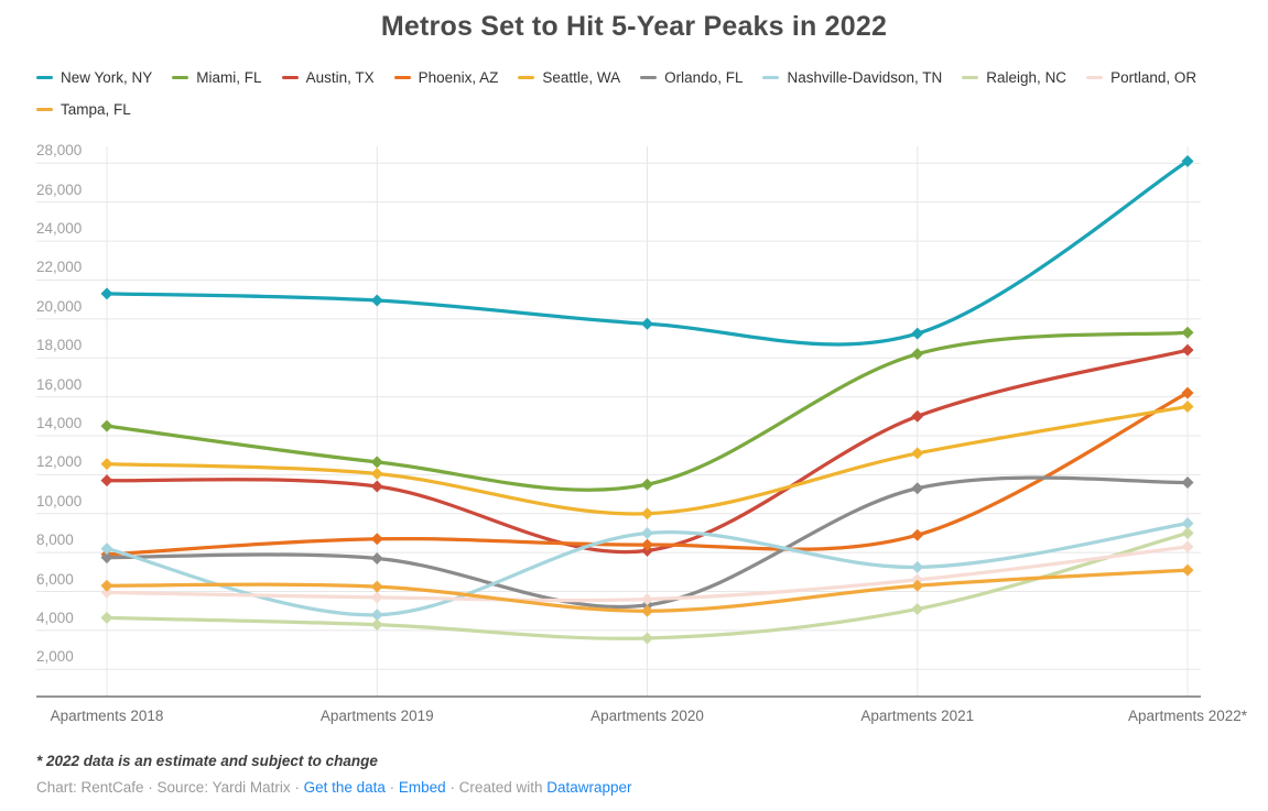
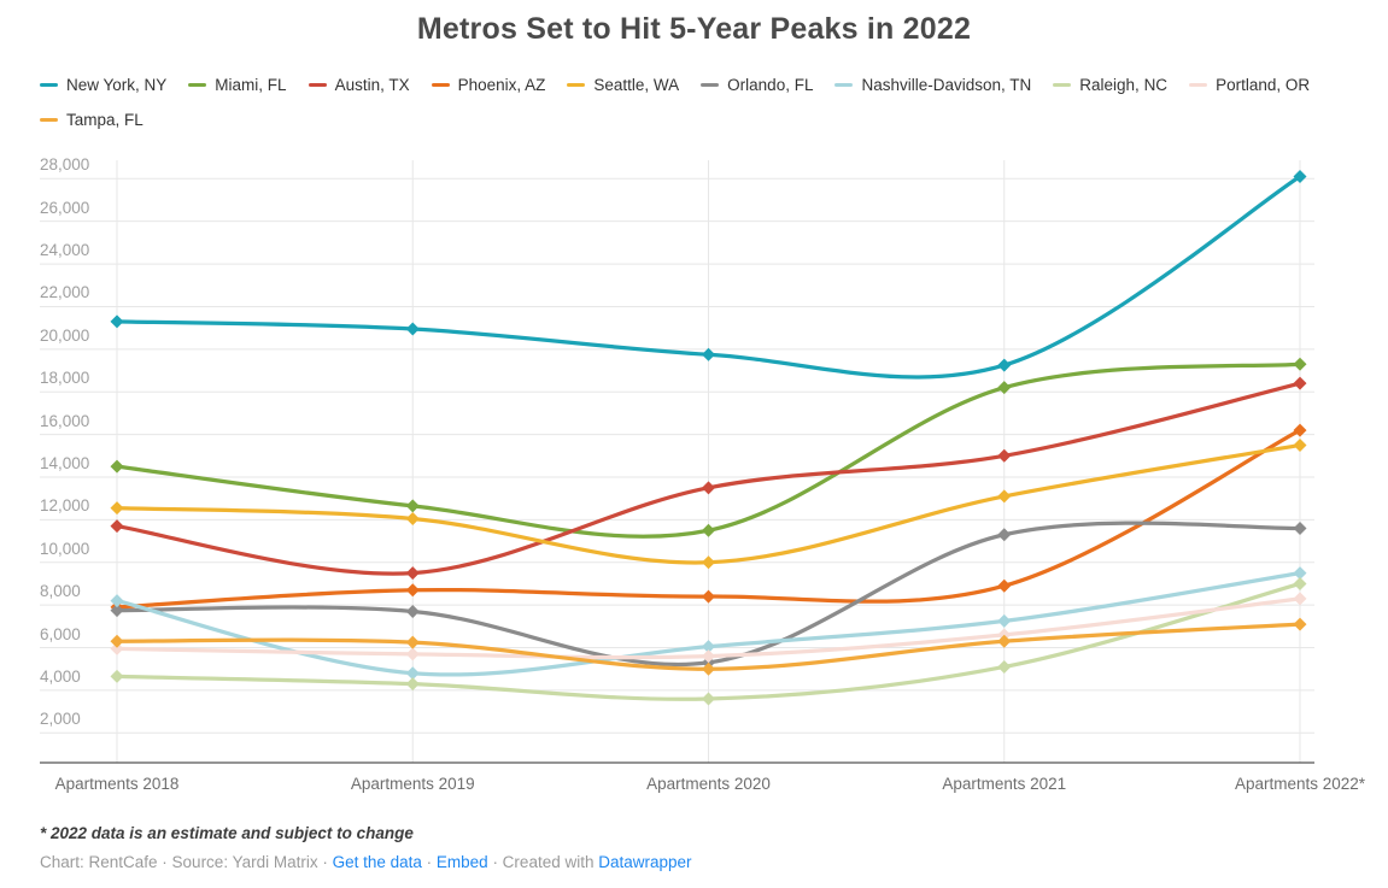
Austin, TX/Apartments 2019: 11400 -> 9500
Austin, TX/Apartments 2020: 8100 -> 13500
Nashville-Davidson, TN/Apartments 2020: 9000 -> 6000
